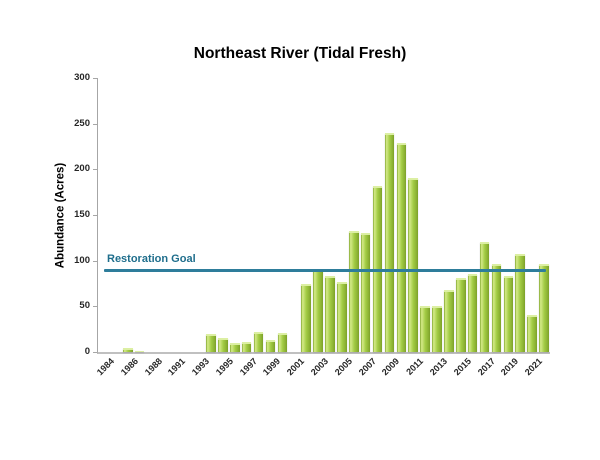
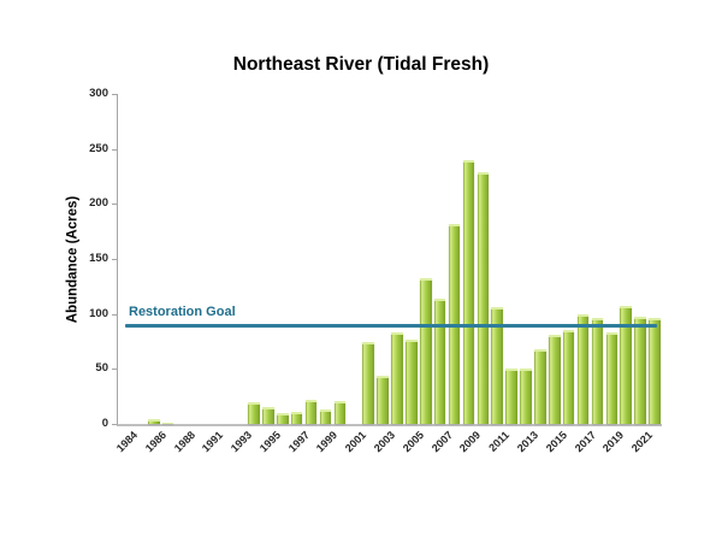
2003: 90 -> 40
2007: 130 -> 110
2011: 190 -> 110
2017: 120 -> 100
2021: 40 -> 100
